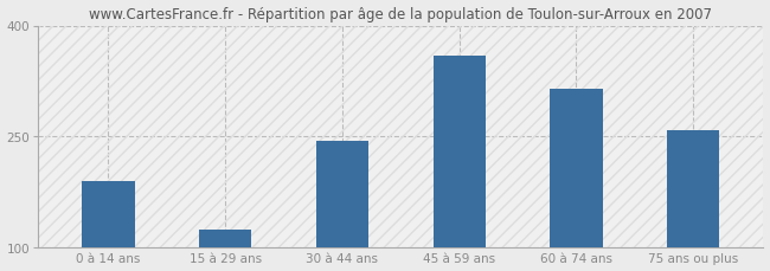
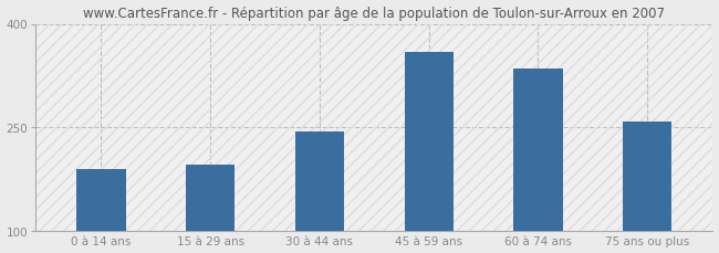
15 à 29 ans: 124 -> 197
60 à 74 ans: 314 -> 335
